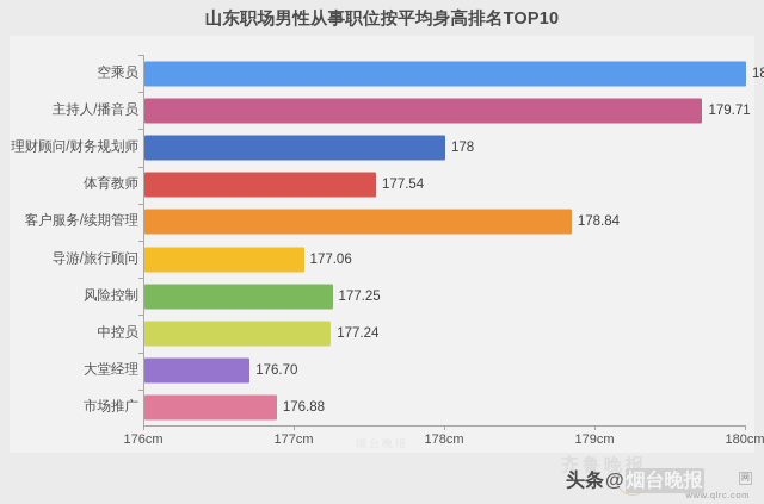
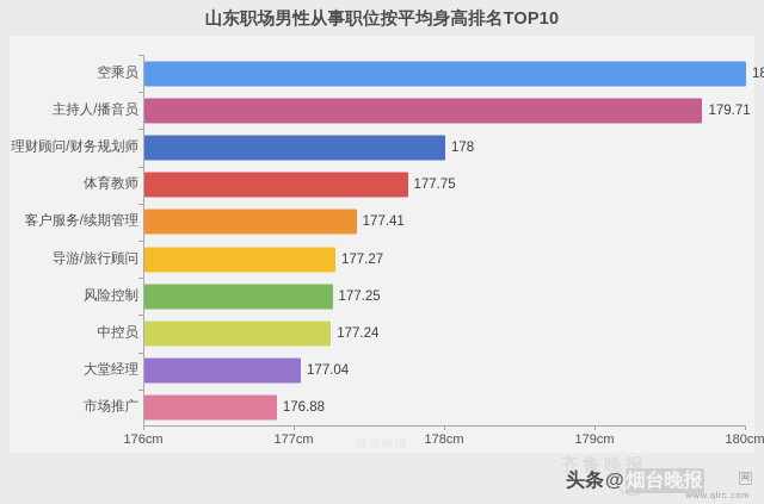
体育教师: 177.54 -> 177.75
客户服务/续期管理: 178.84 -> 177.41
导游/旅行顾问: 177.06 -> 177.27
大堂经理: 176.70 -> 177.04
